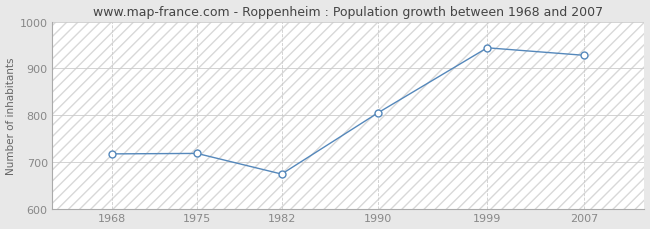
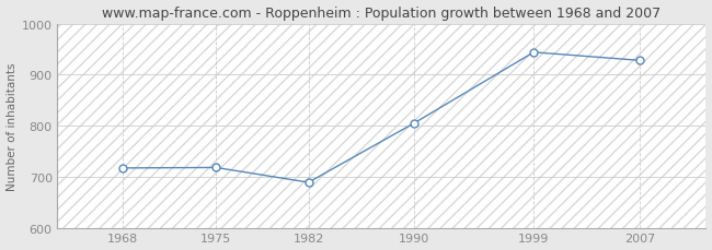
1982: 675 -> 690
